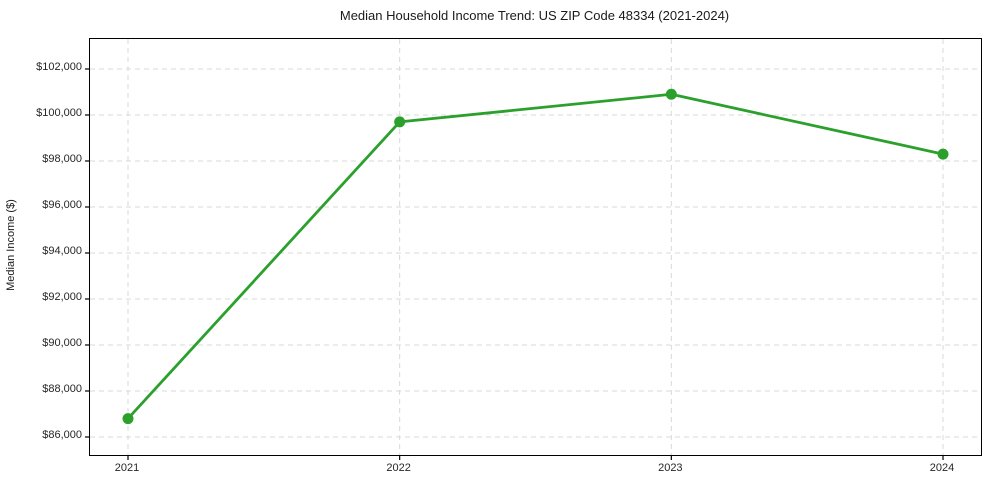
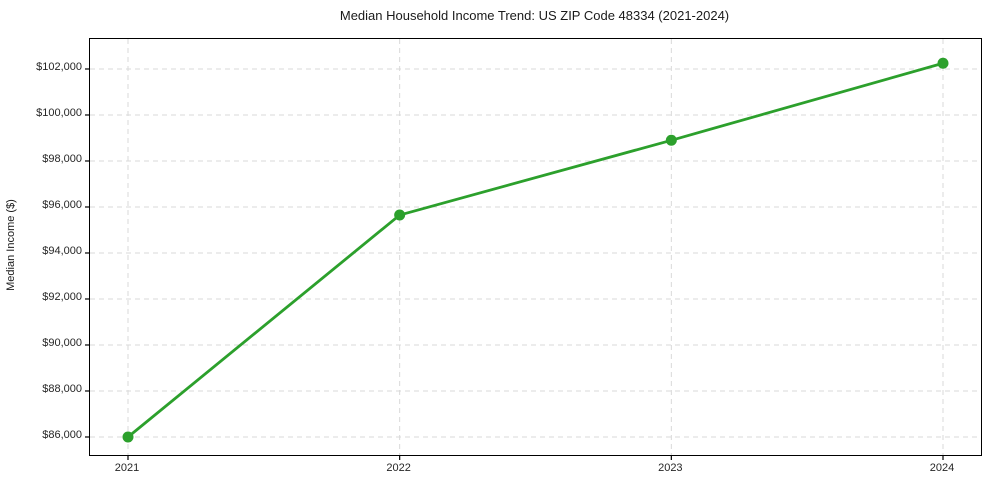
2021: $86800 -> $86000
2022: $99700 -> $95600
2023: $100900 -> $98900
2024: $98300 -> $102200
